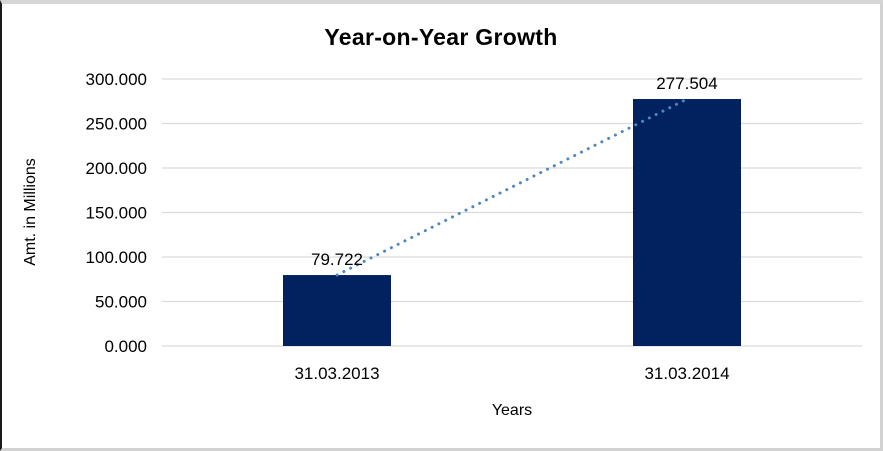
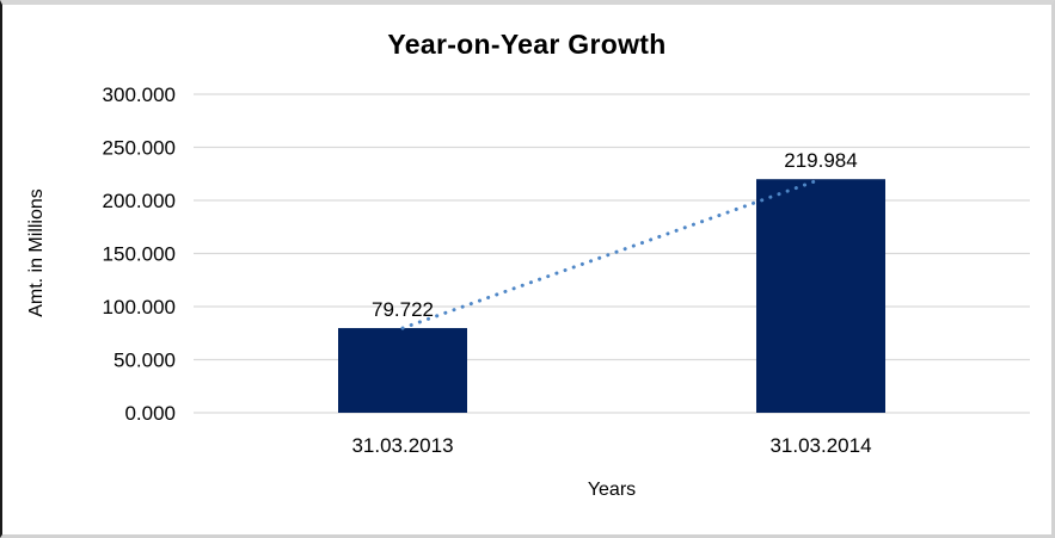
31.03.2014: 277.504 -> 219.984
